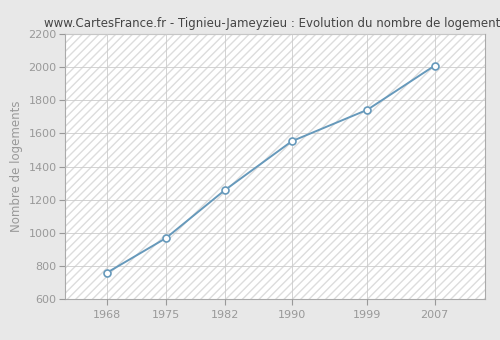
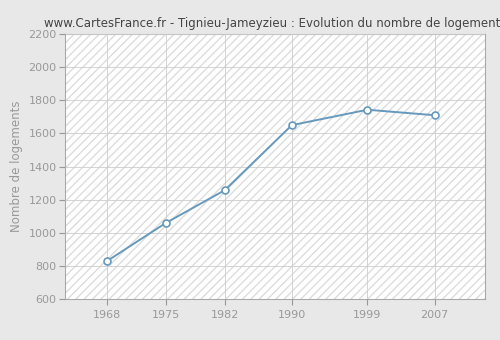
1968: 760 -> 830
1975: 970 -> 1060
1990: 1550 -> 1650
2007: 2010 -> 1710
